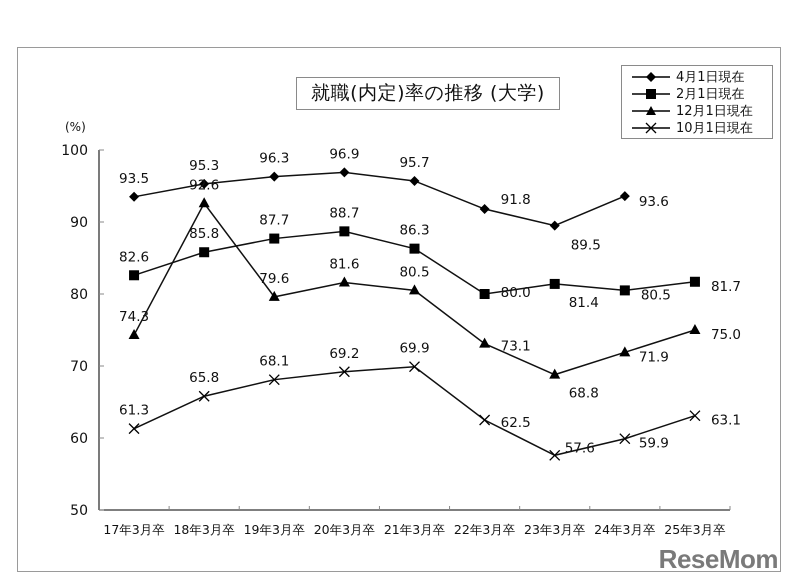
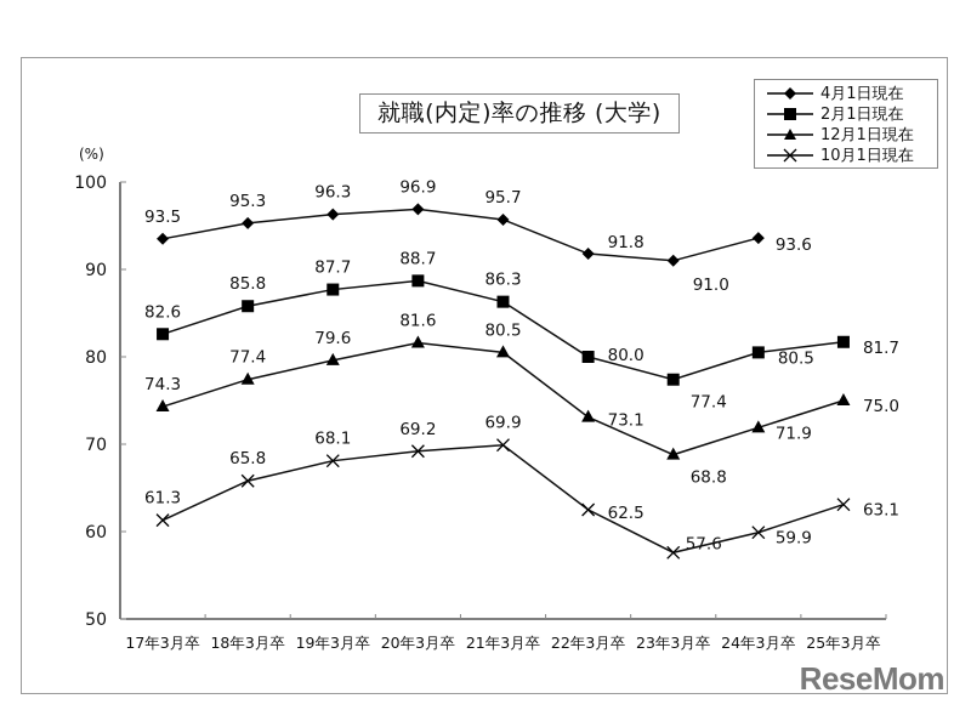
12月1日現在/18年3月卒: 92.6 -> 77.4
4月1日現在/23年3月卒: 89.5 -> 91.0
2月1日現在/23年3月卒: 81.4 -> 77.4
